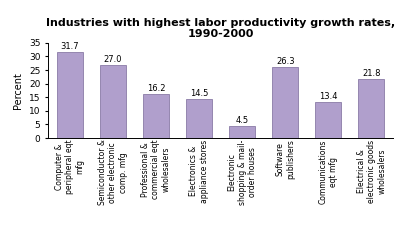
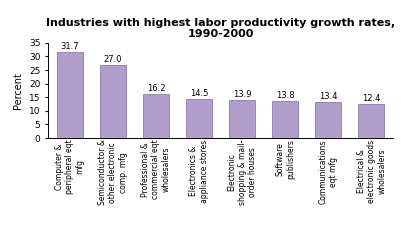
Electronic shopping & mail- order houses: 4.5 -> 13.9
Software publishers: 26.3 -> 13.8
Electrical & electronic goods wholesalers: 21.8 -> 12.4
